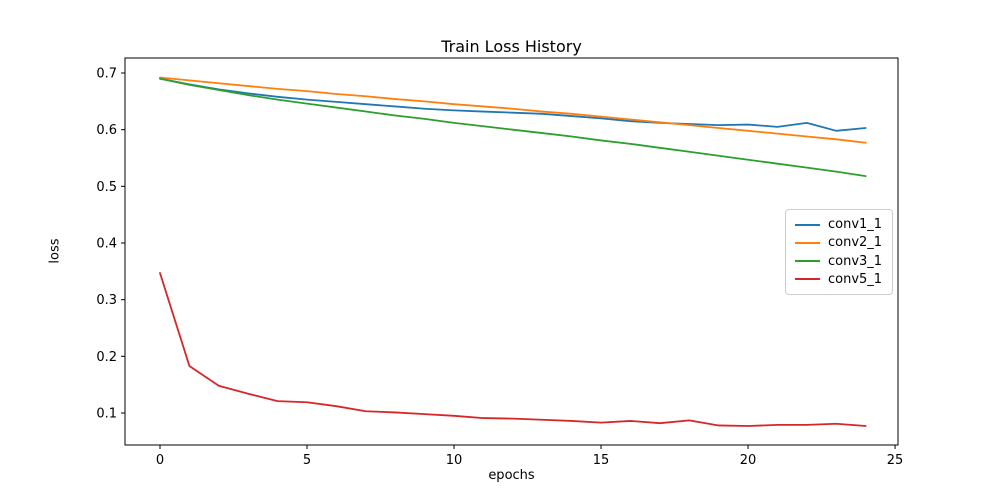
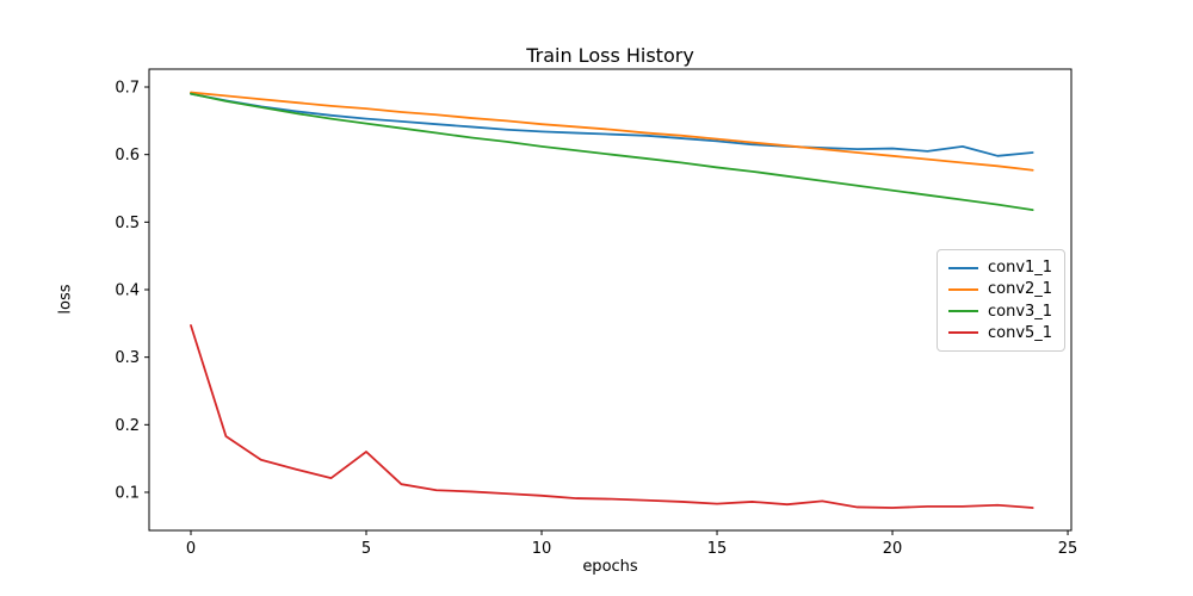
conv5_1/5: 0.12 -> 0.16
